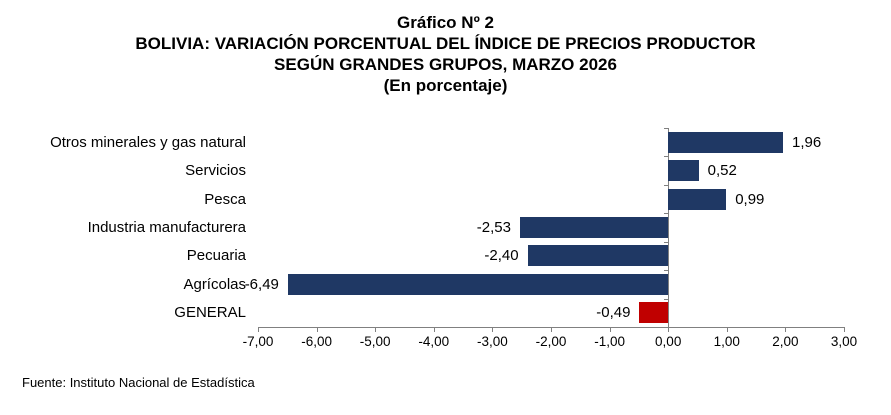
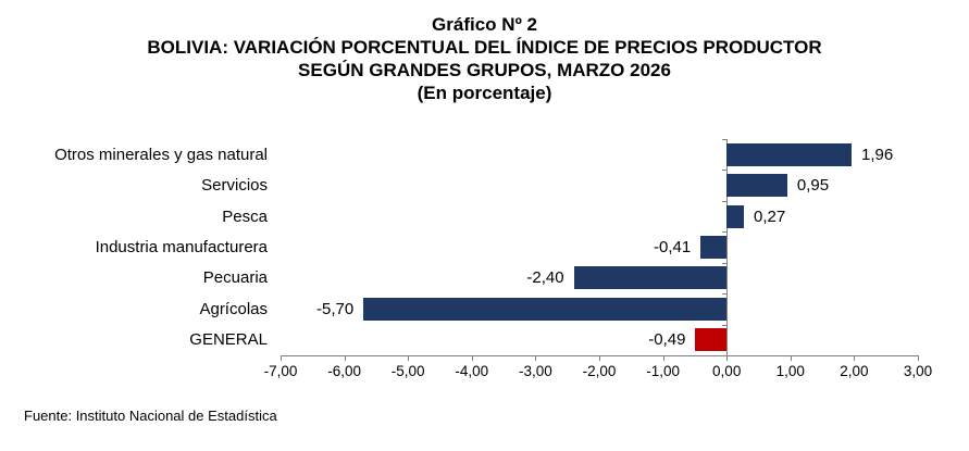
Servicios: 0,52 -> 0,95
Pesca: 0,99 -> 0,27
Industria manufacturera: -2,53 -> -0,41
Agrícolas: -6,49 -> -5,70
